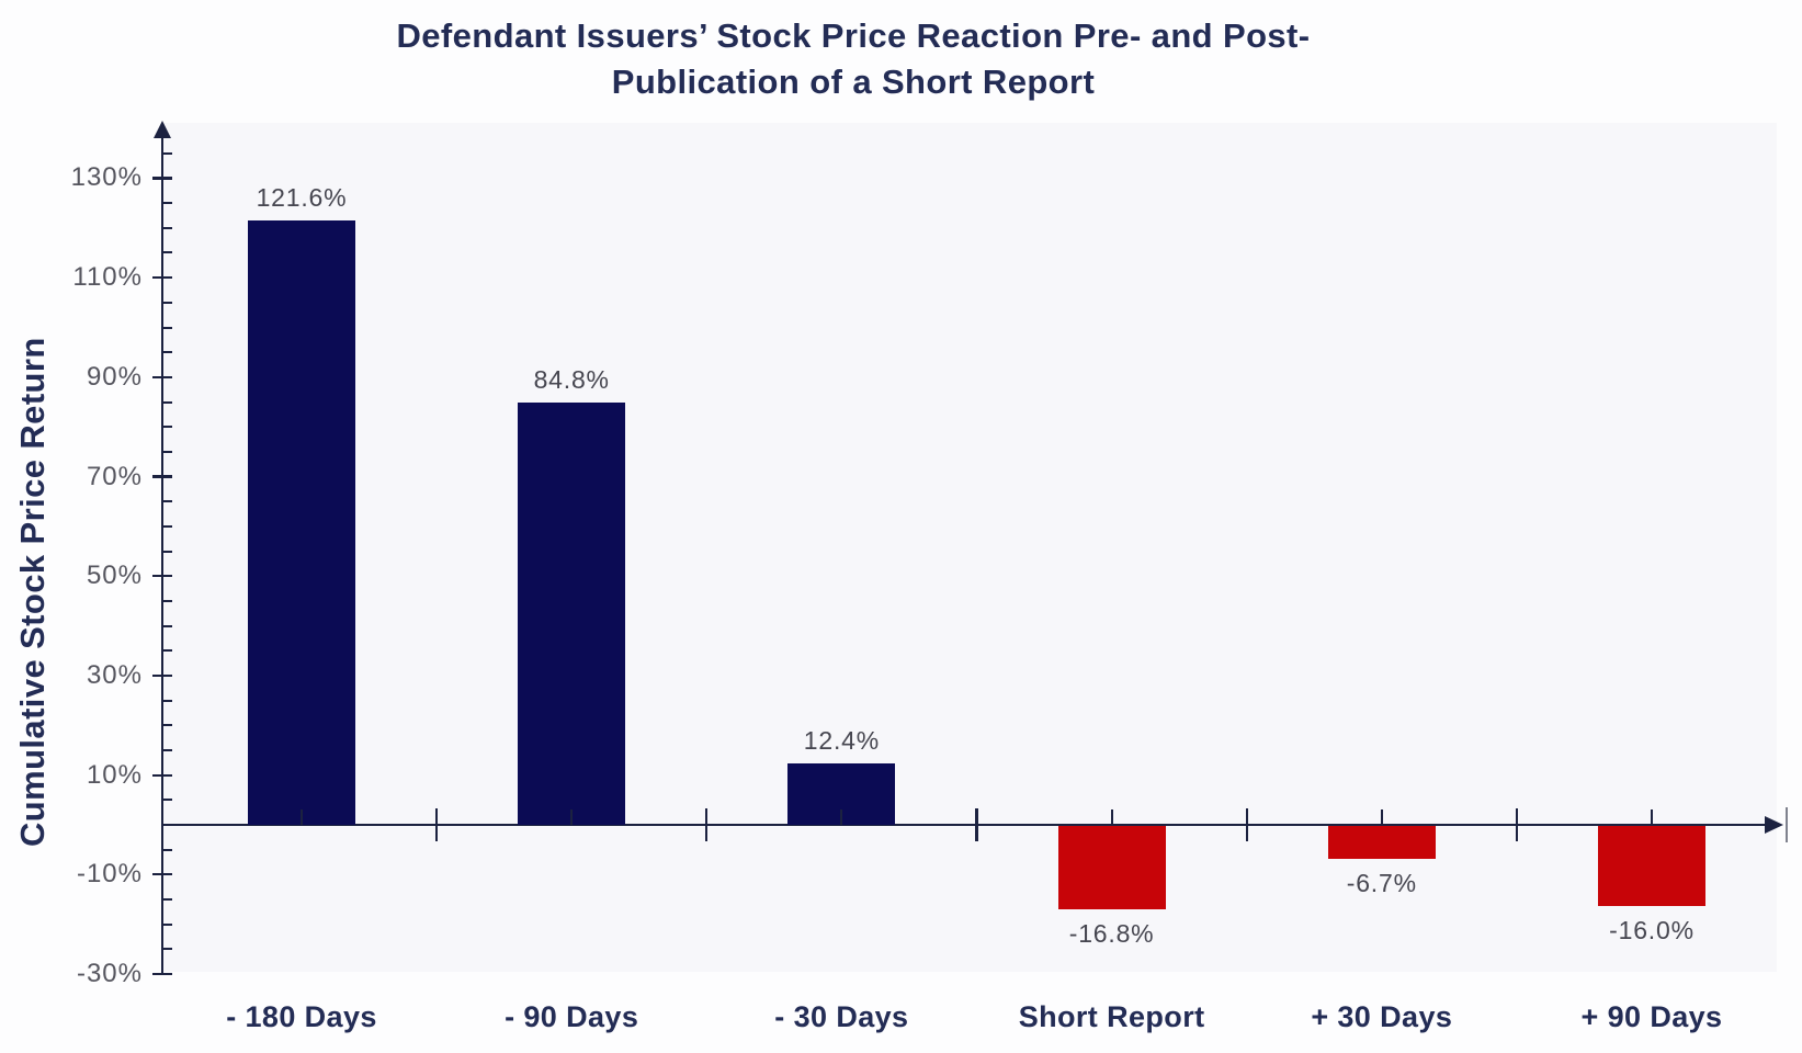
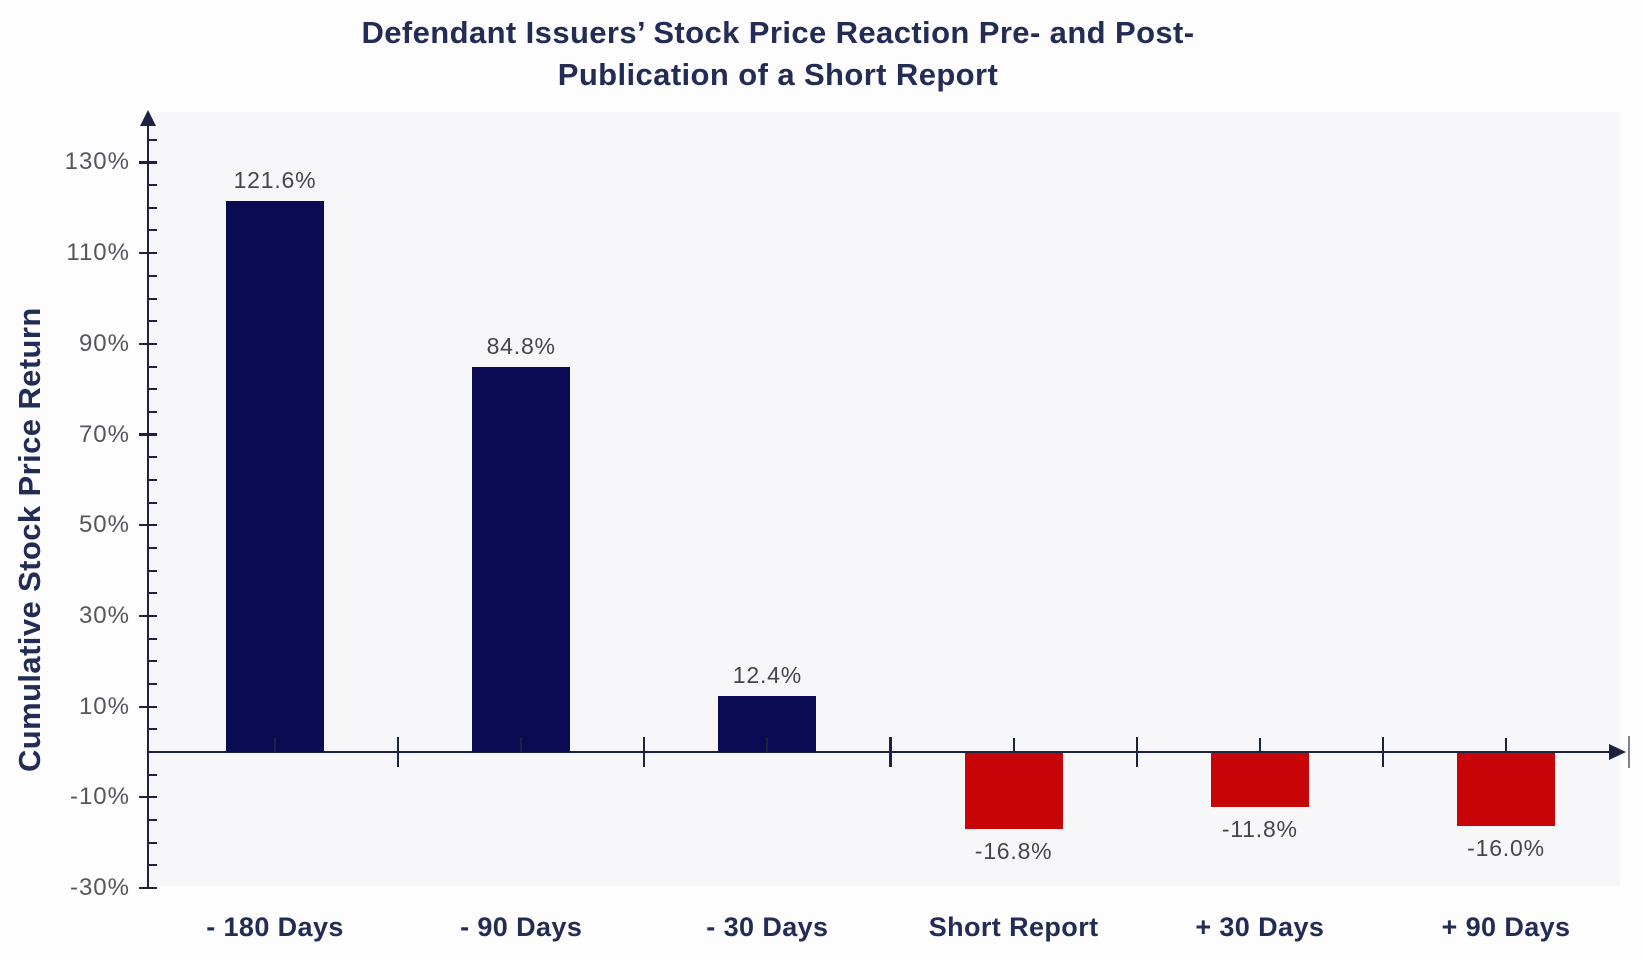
+ 30 Days: -6.7% -> -11.8%
